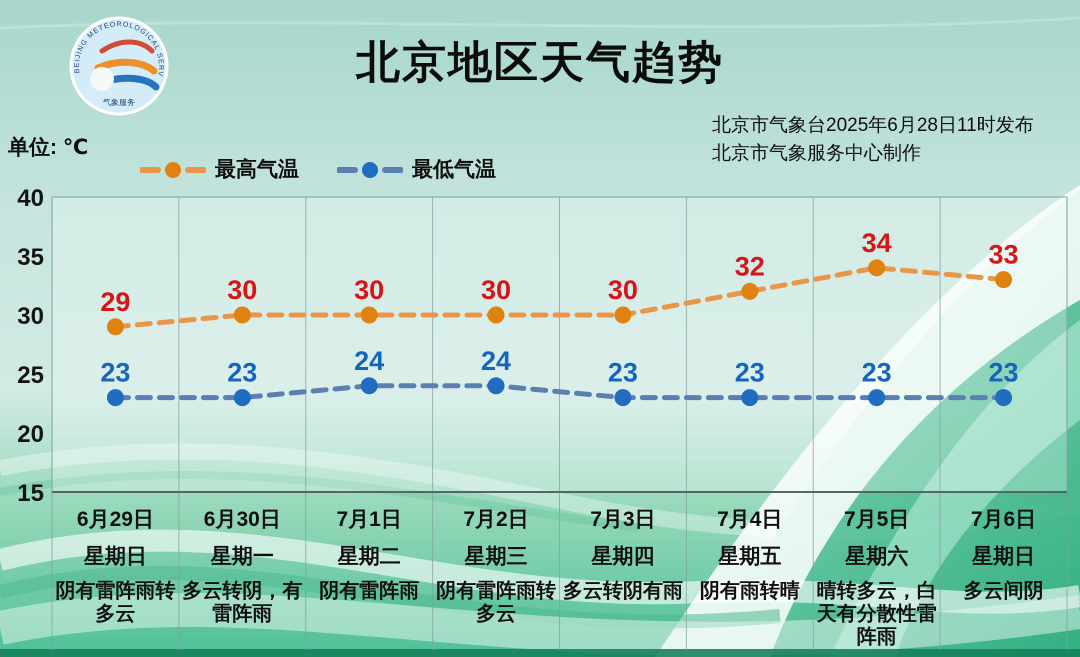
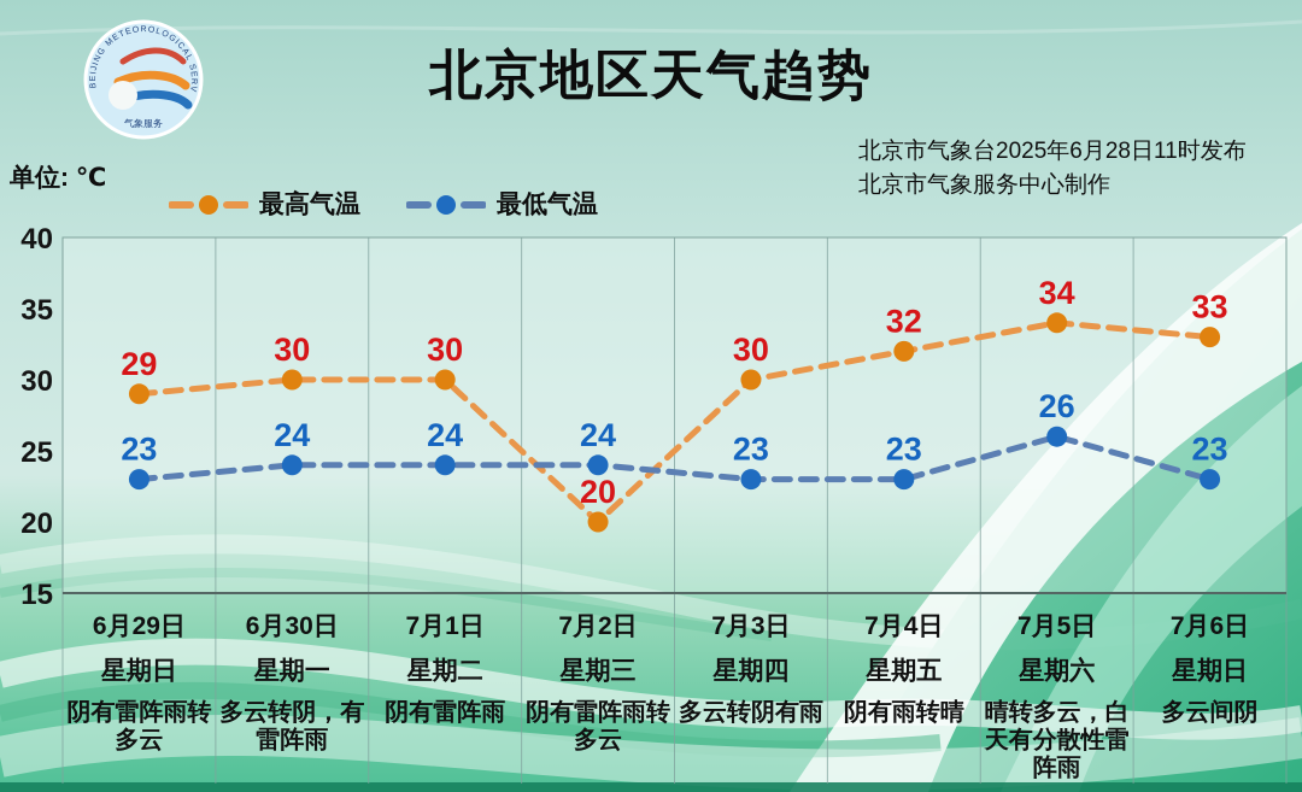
最低气温/6月30日: 23 -> 24
最高气温/7月2日: 30 -> 20
最低气温/7月5日: 23 -> 26
